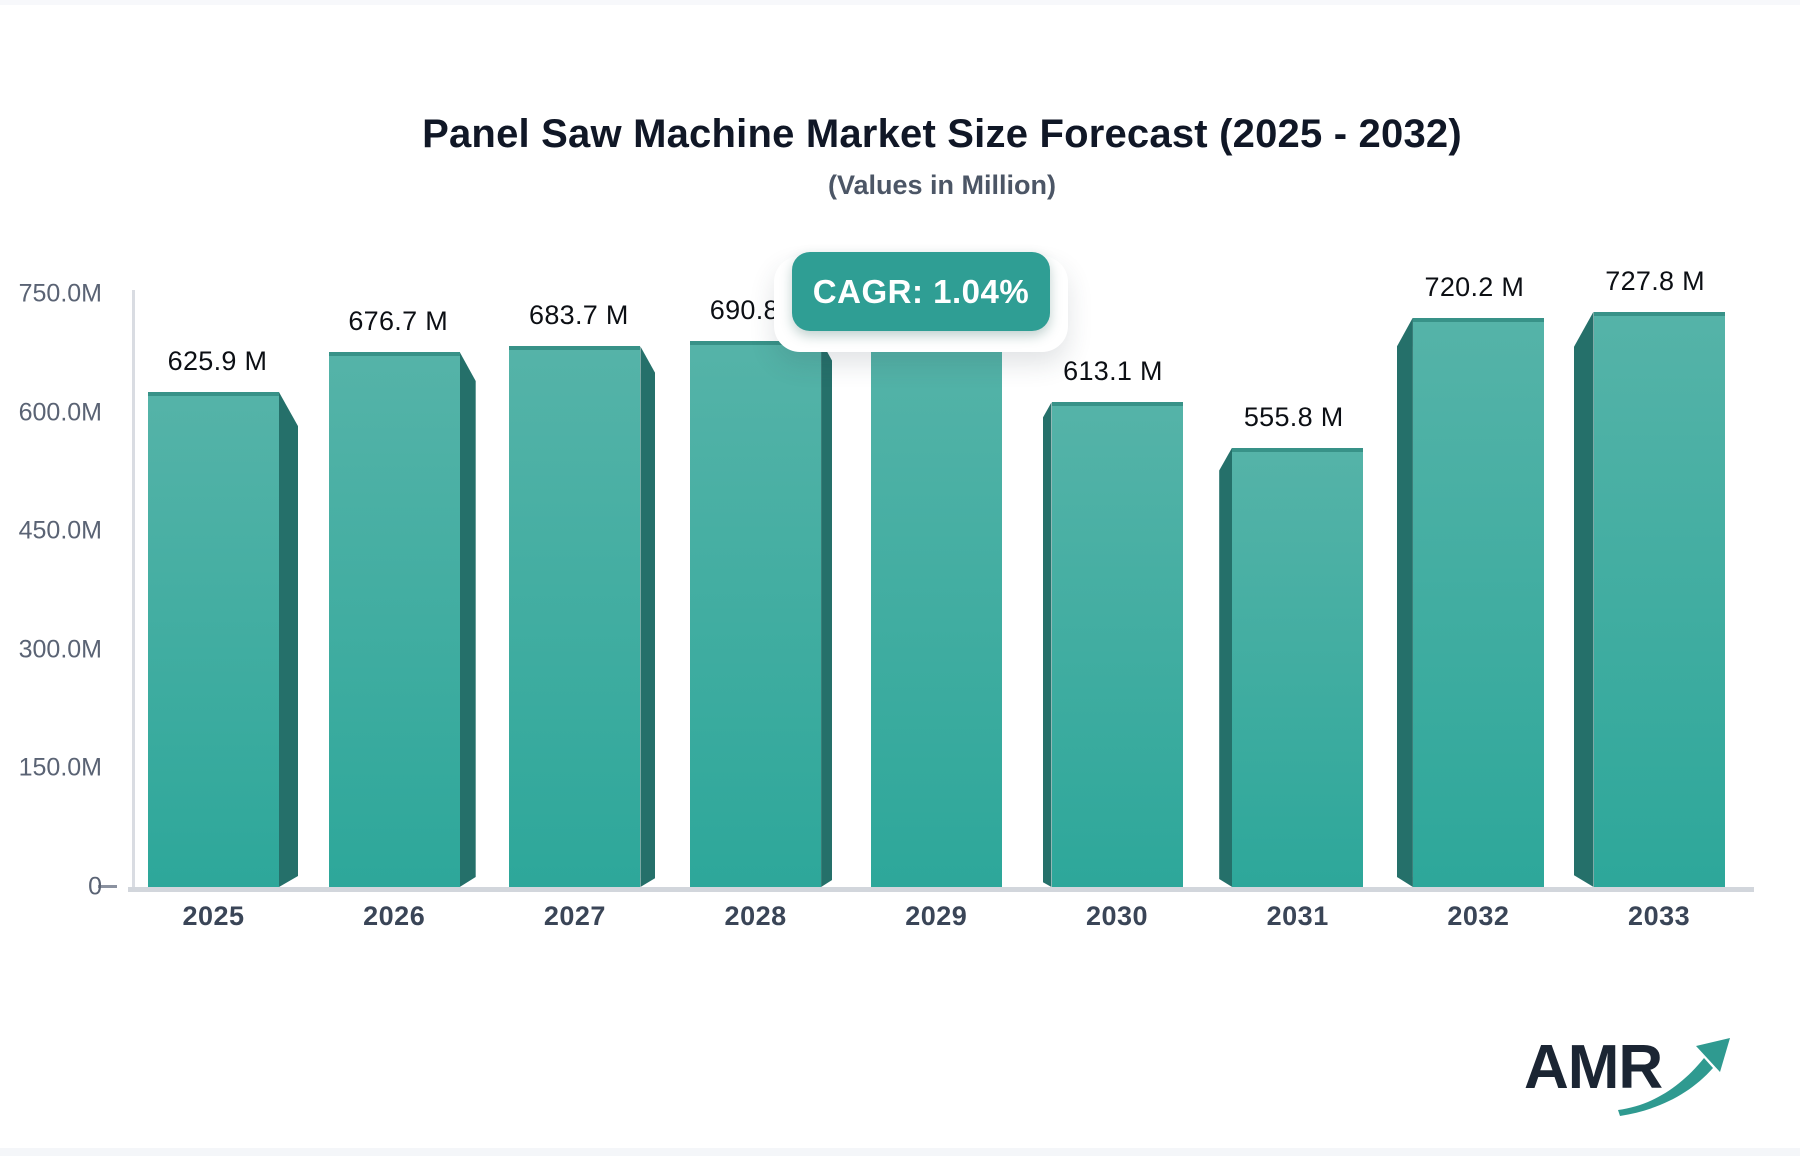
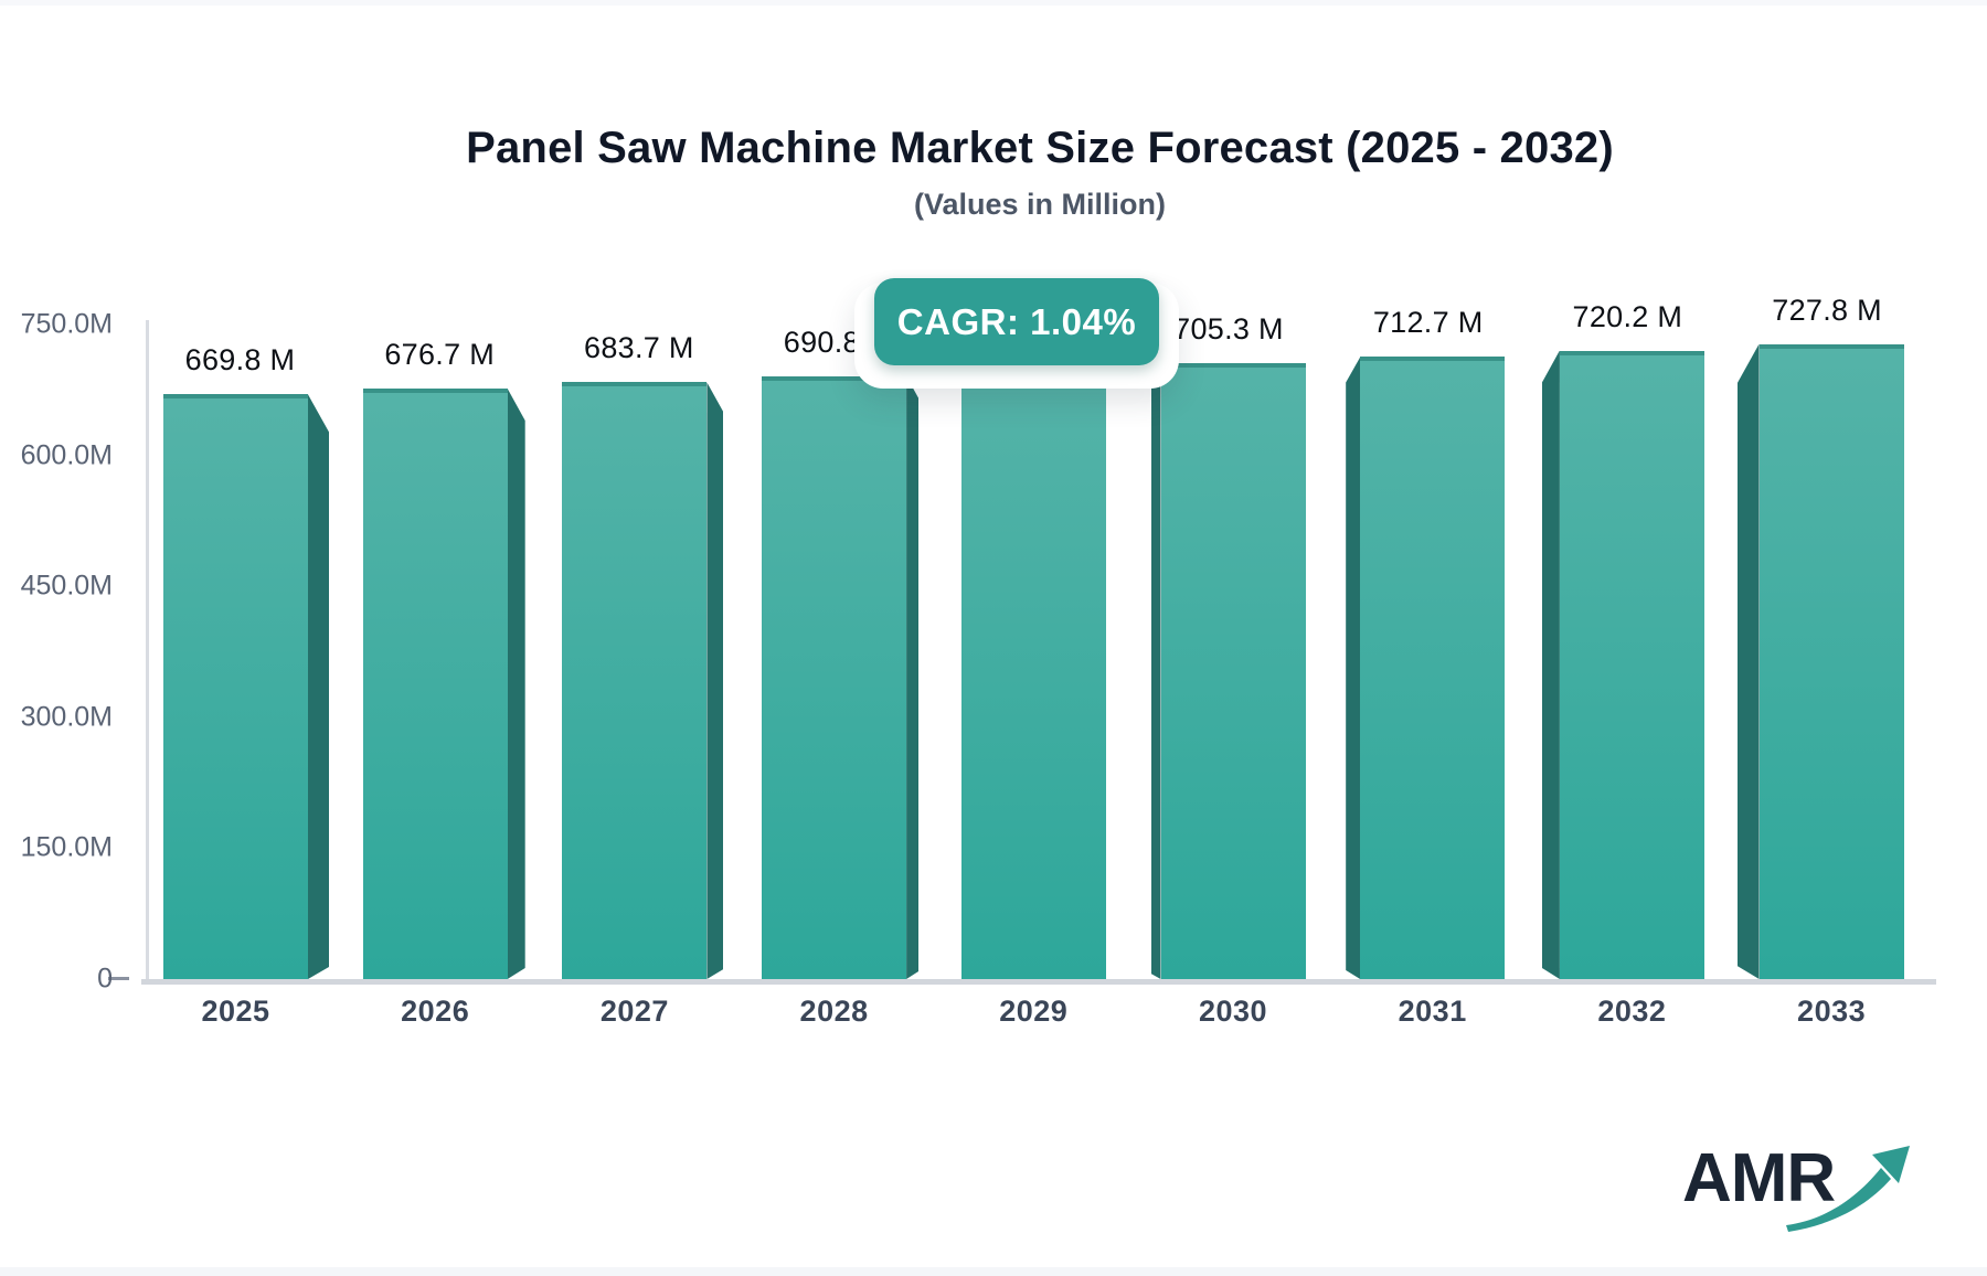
2025: 625.9 -> 669.8
2030: 613.1 -> 705.3
2031: 555.8 -> 712.7
